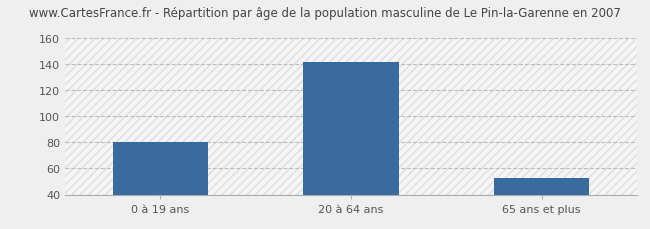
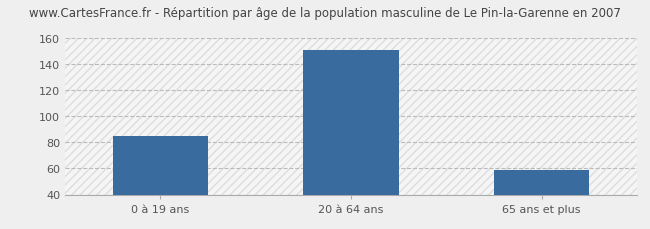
0 à 19 ans: 80 -> 85
20 à 64 ans: 142 -> 151
65 ans et plus: 53 -> 59
